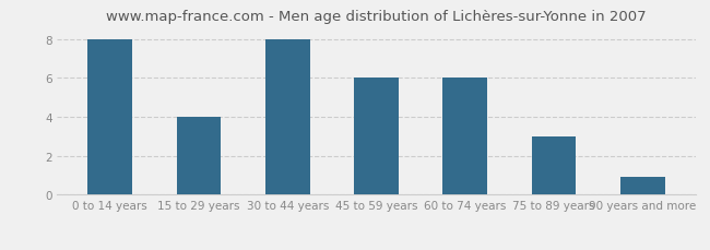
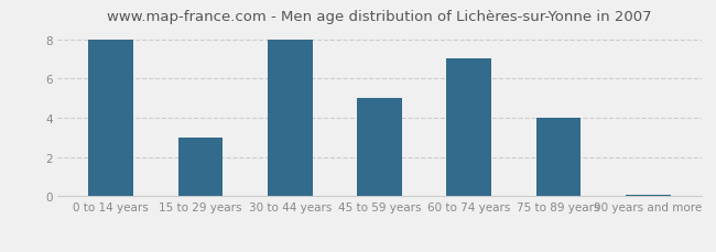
15 to 29 years: 4.0 -> 3.0
45 to 59 years: 6.0 -> 5.0
60 to 74 years: 6.0 -> 7.0
75 to 89 years: 3.0 -> 4.0
90 years and more: 0.9 -> 0.1
